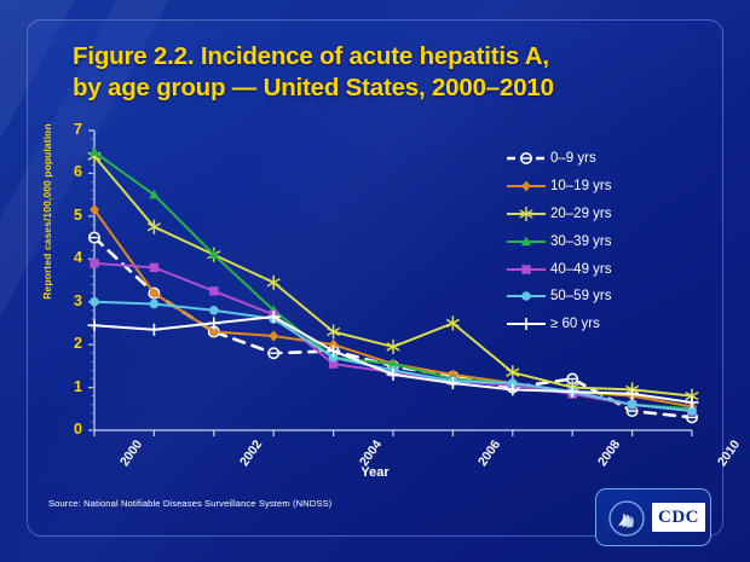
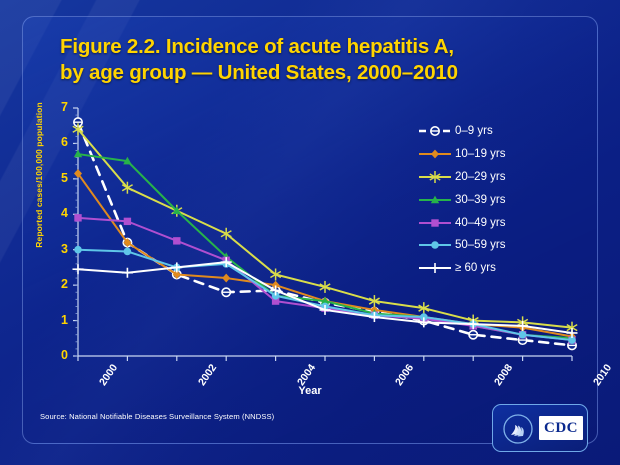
0–9 yrs/2000: 4.5 -> 6.6
30–39 yrs/2000: 6.5 -> 5.7
50–59 yrs/2002: 2.8 -> 2.5
20–29 yrs/2006: 2.5 -> 1.6
0–9 yrs/2008: 1.2 -> 0.6
